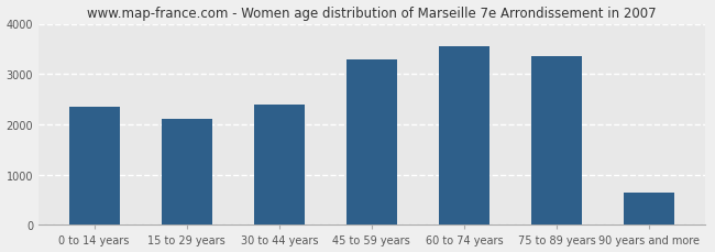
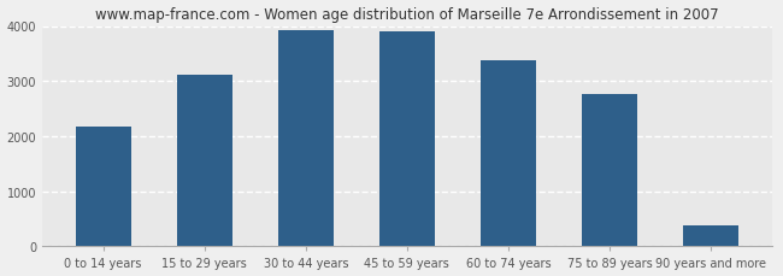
0 to 14 years: 2350 -> 2170
15 to 29 years: 2100 -> 3110
30 to 44 years: 2400 -> 3930
45 to 59 years: 3300 -> 3900
60 to 74 years: 3550 -> 3370
75 to 89 years: 3350 -> 2760
90 years and more: 650 -> 390
